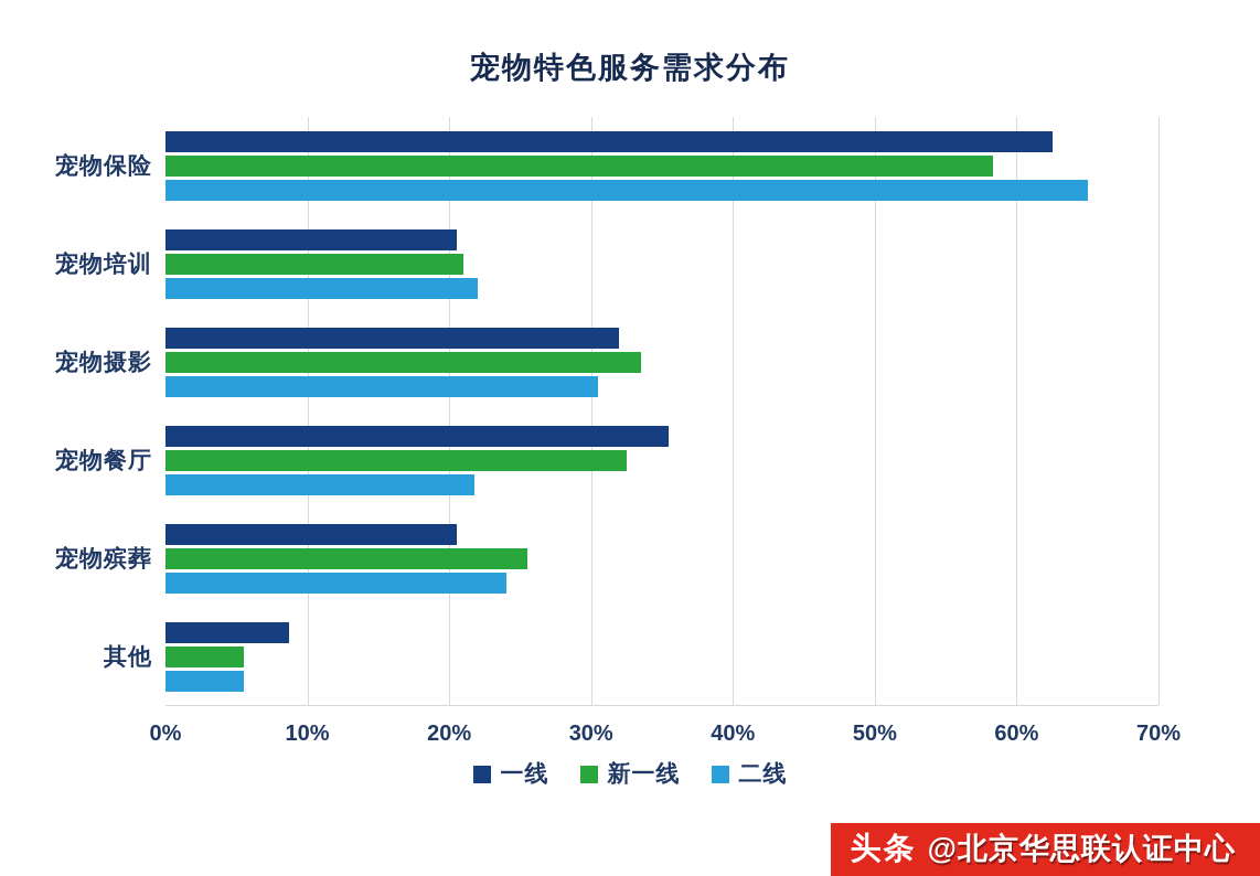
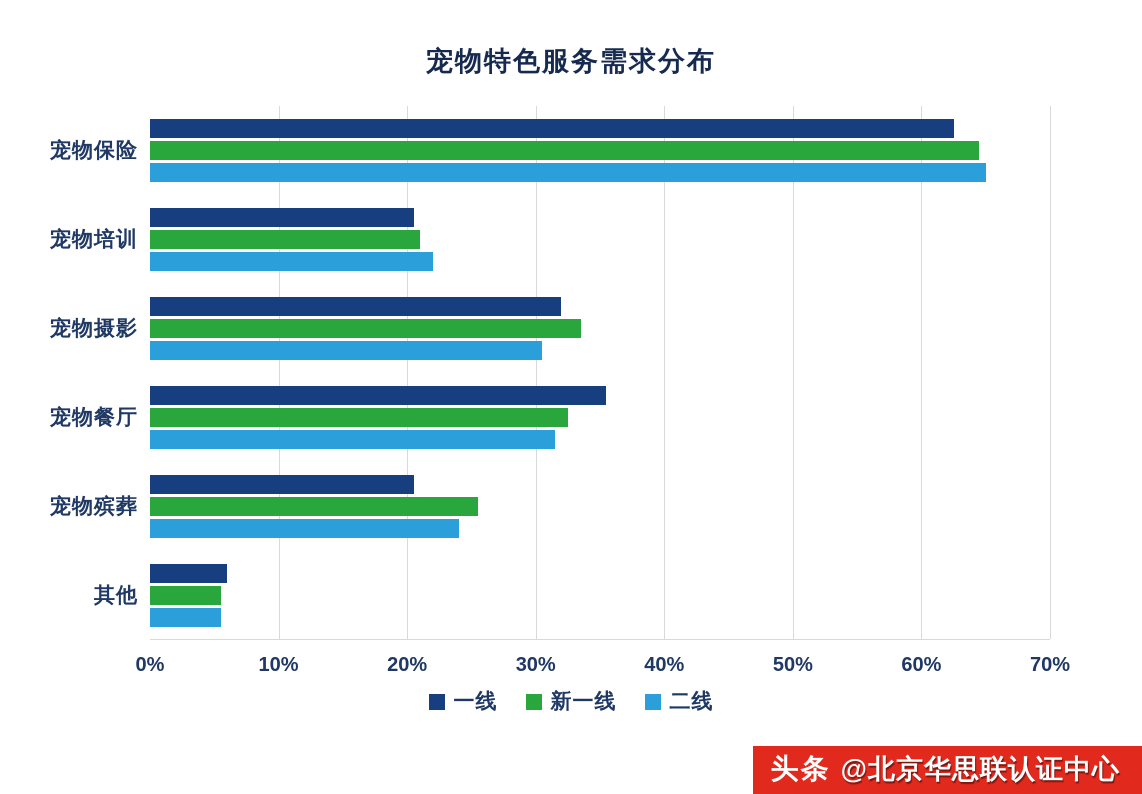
新一线/宠物保险: 58.3% -> 64.5%
二线/宠物餐厅: 21.8% -> 31.5%
一线/其他: 8.7% -> 6.0%
